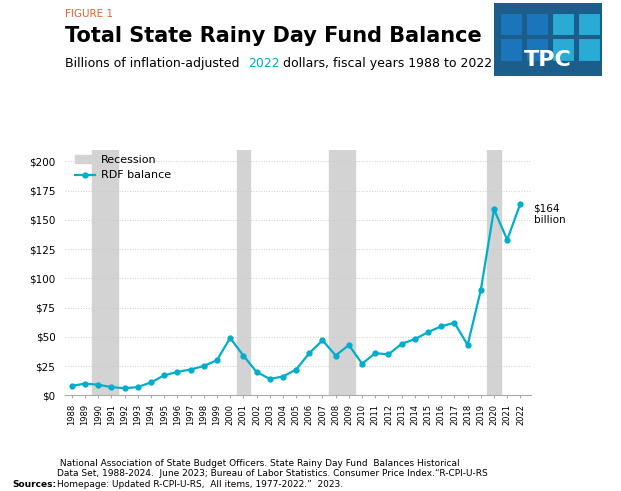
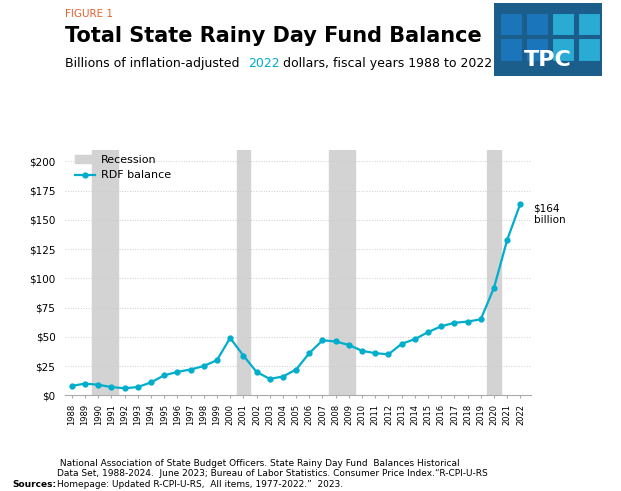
2008: $34 -> $46
2010: $27 -> $38
2018: $43 -> $63
2019: $90 -> $65
2020: $159 -> $92
